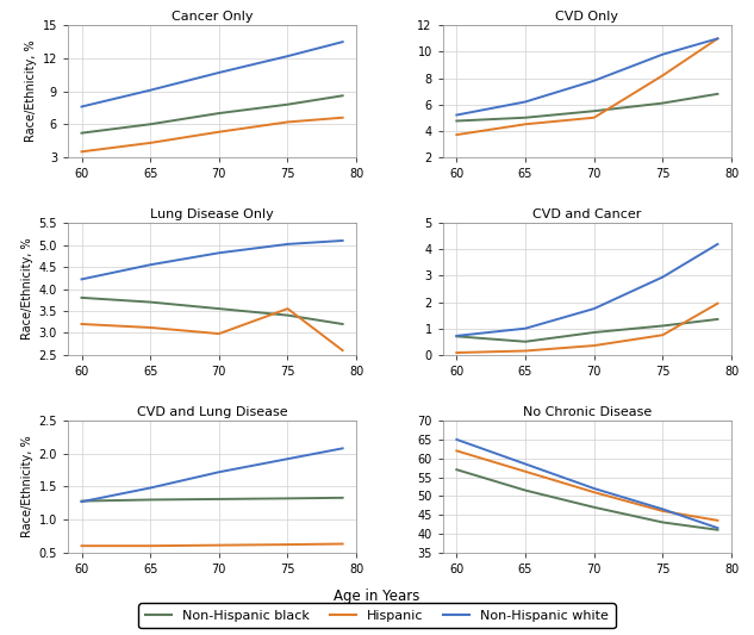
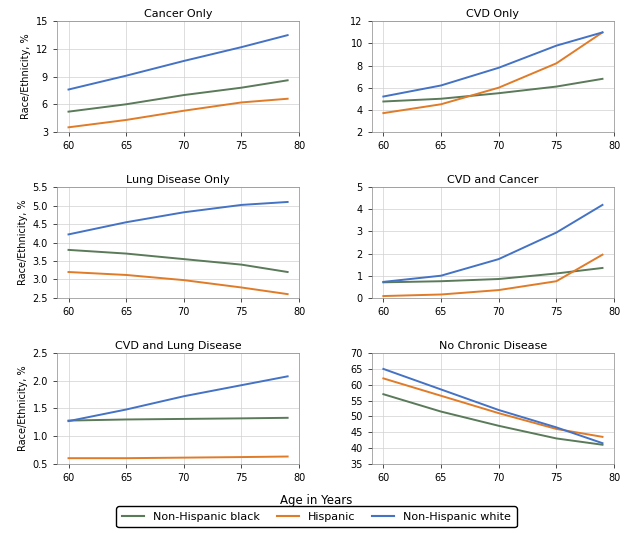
CVD Only/Hispanic/70: 5.0 -> 6.0
Lung Disease Only/Hispanic/75: 3.55 -> 2.78
CVD and Cancer/Non-Hispanic black/65: 0.50 -> 0.75
